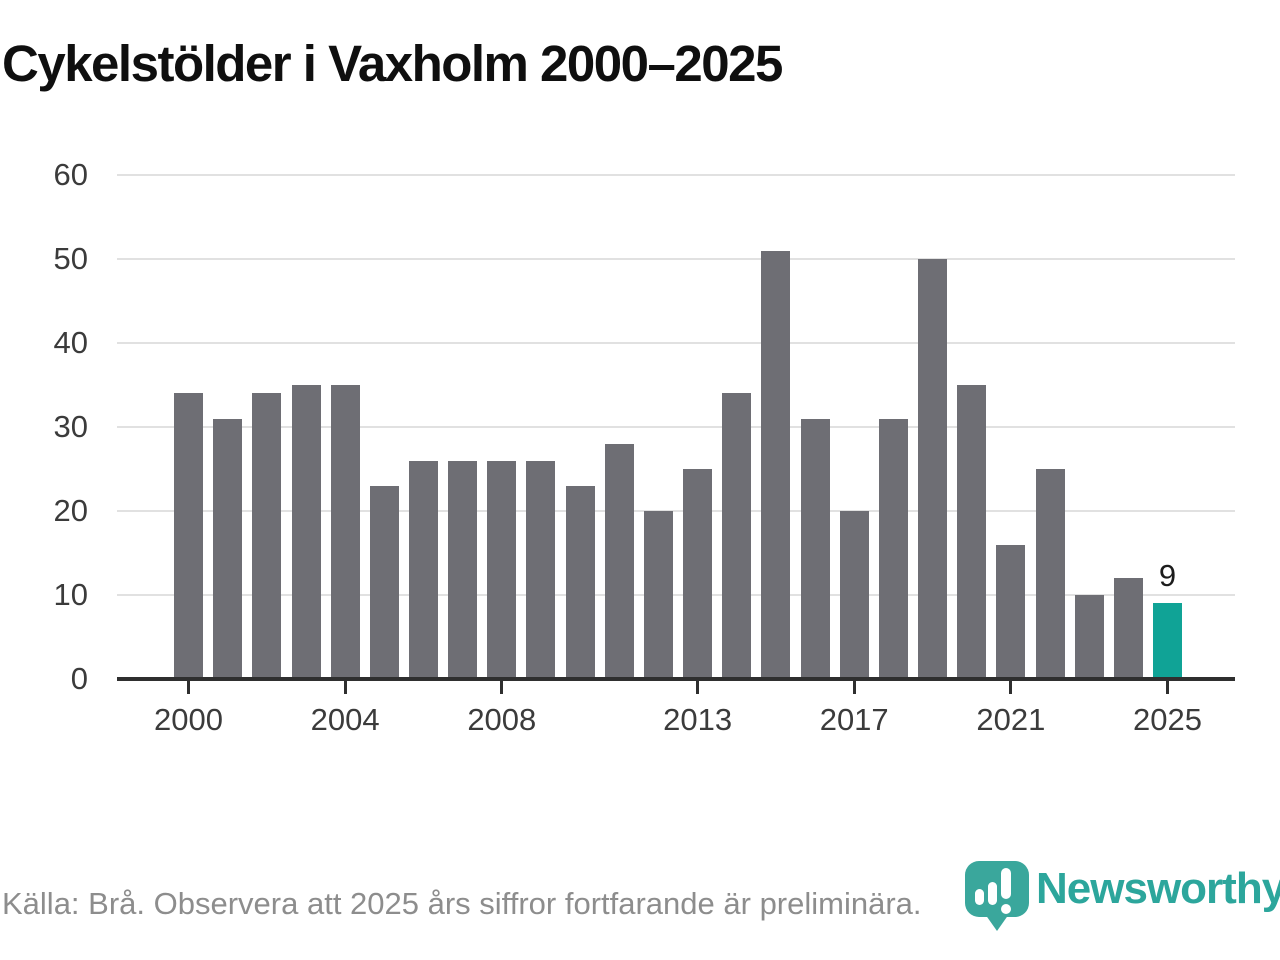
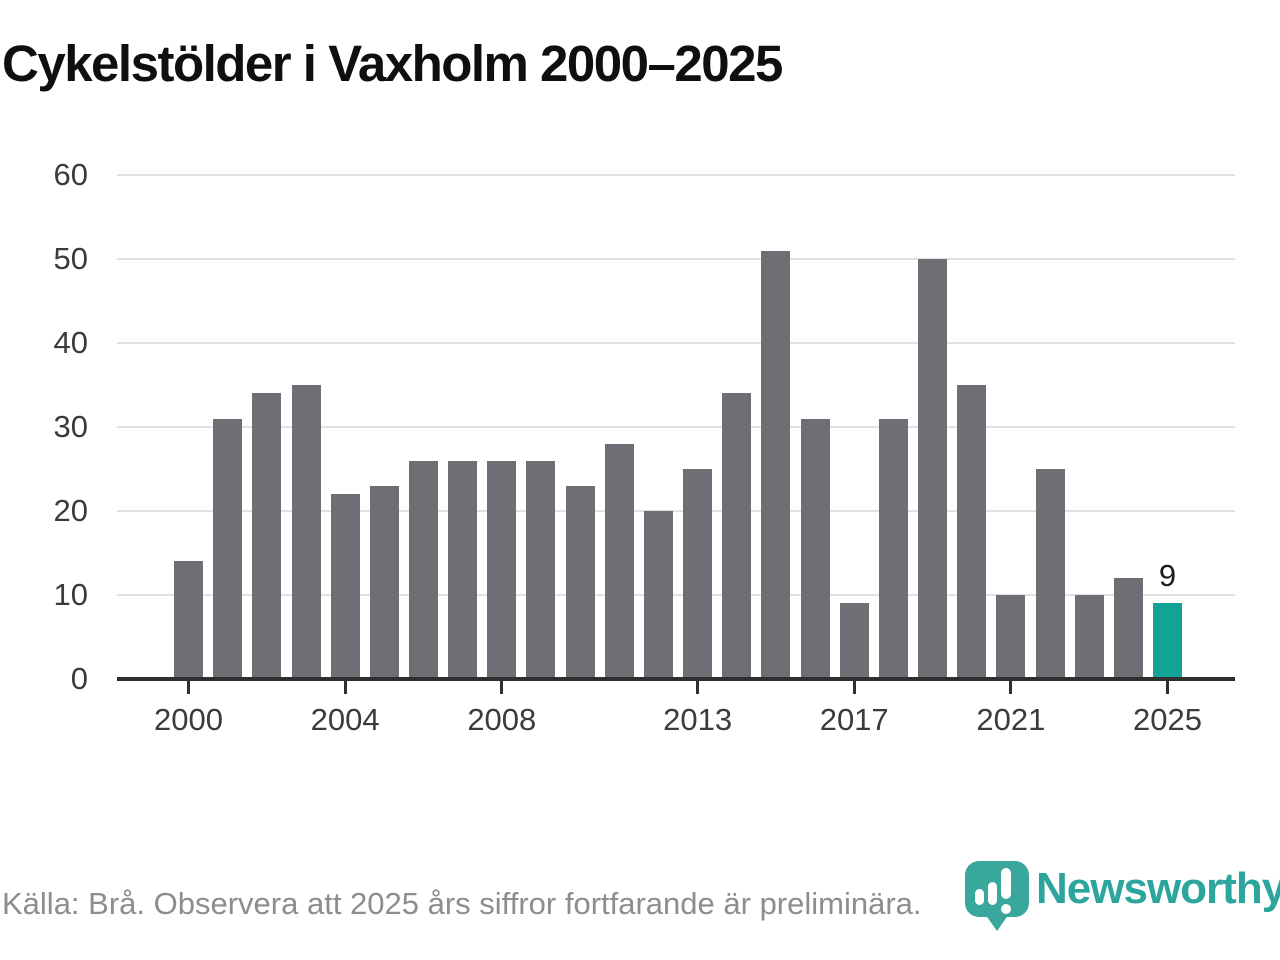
2000: 34 -> 14
2004: 35 -> 22
2017: 20 -> 9
2021: 16 -> 10
